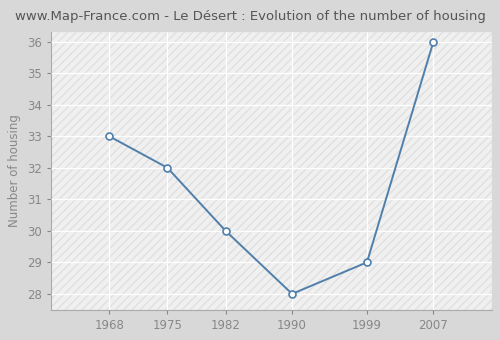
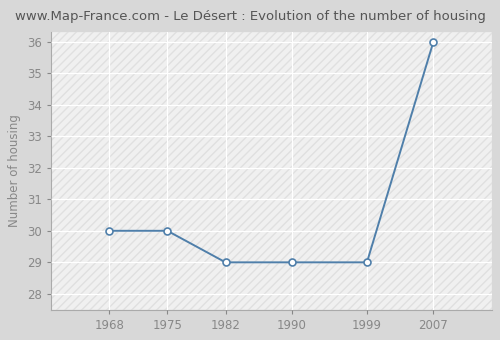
1968: 33 -> 30
1975: 32 -> 30
1982: 30 -> 29
1990: 28 -> 29
